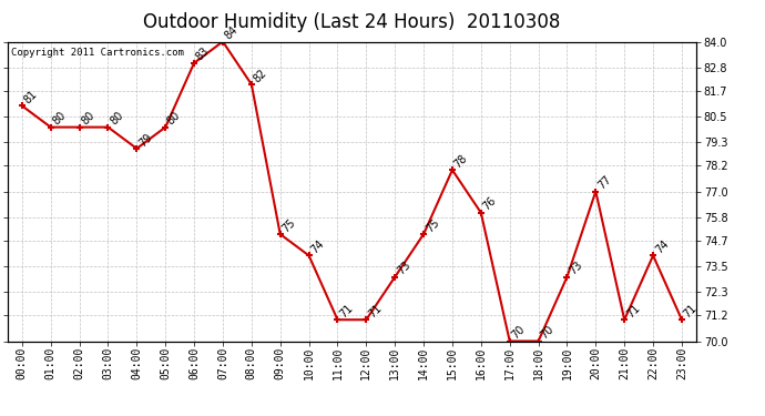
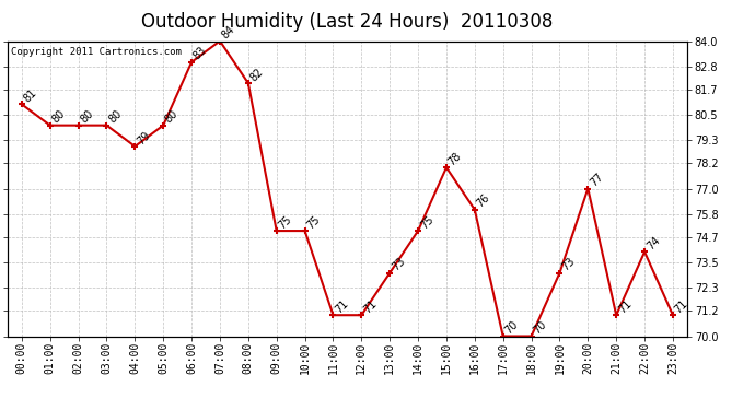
10:00: 74 -> 75
